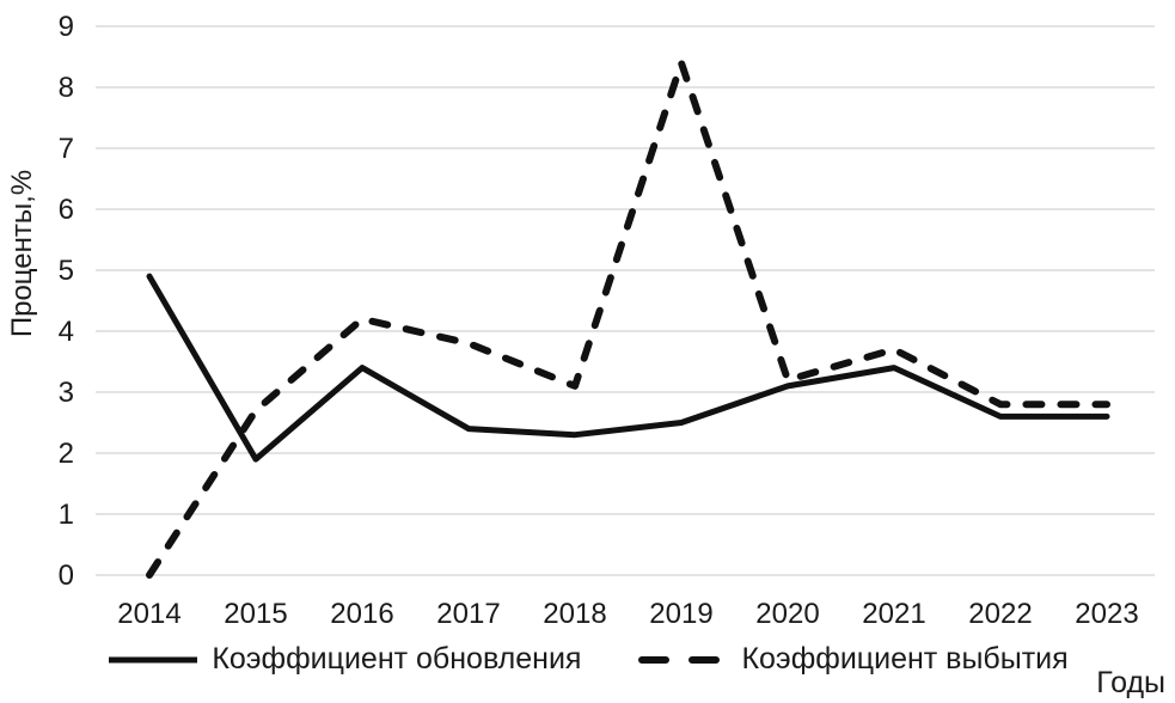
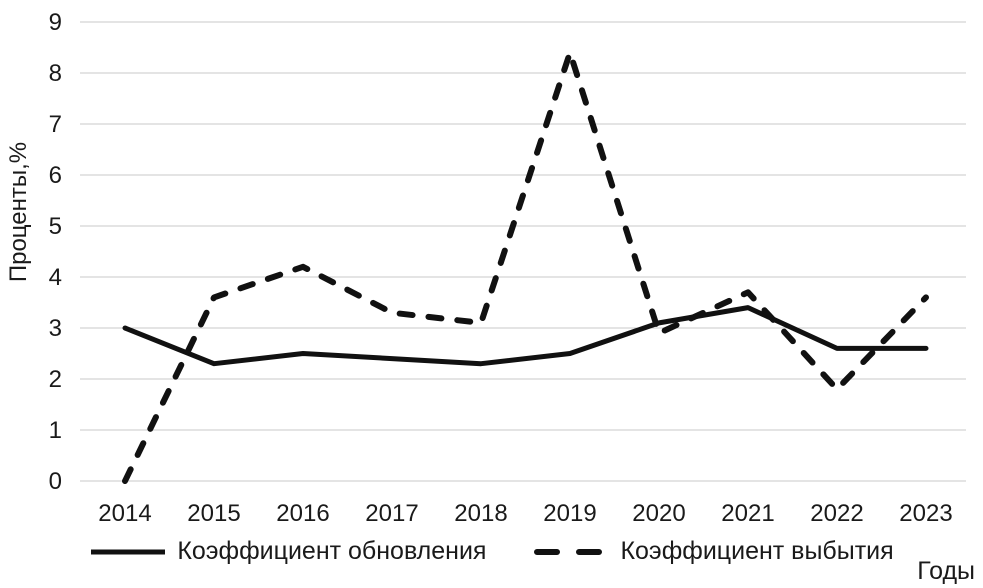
Коэффициент обновления/2014: 4.9 -> 3.0
Коэффициент обновления/2015: 1.9 -> 2.3
Коэффициент выбытия/2015: 2.7 -> 3.6
Коэффициент обновления/2016: 3.4 -> 2.5
Коэффициент выбытия/2017: 3.8 -> 3.3
Коэффициент выбытия/2020: 3.2 -> 2.9
Коэффициент выбытия/2022: 2.8 -> 1.8
Коэффициент выбытия/2023: 2.8 -> 3.6
